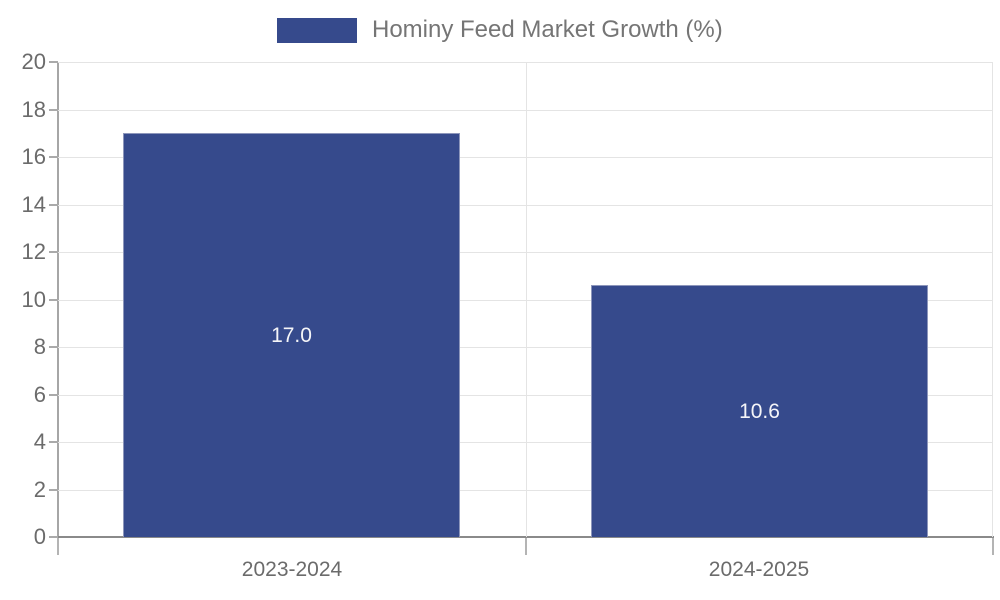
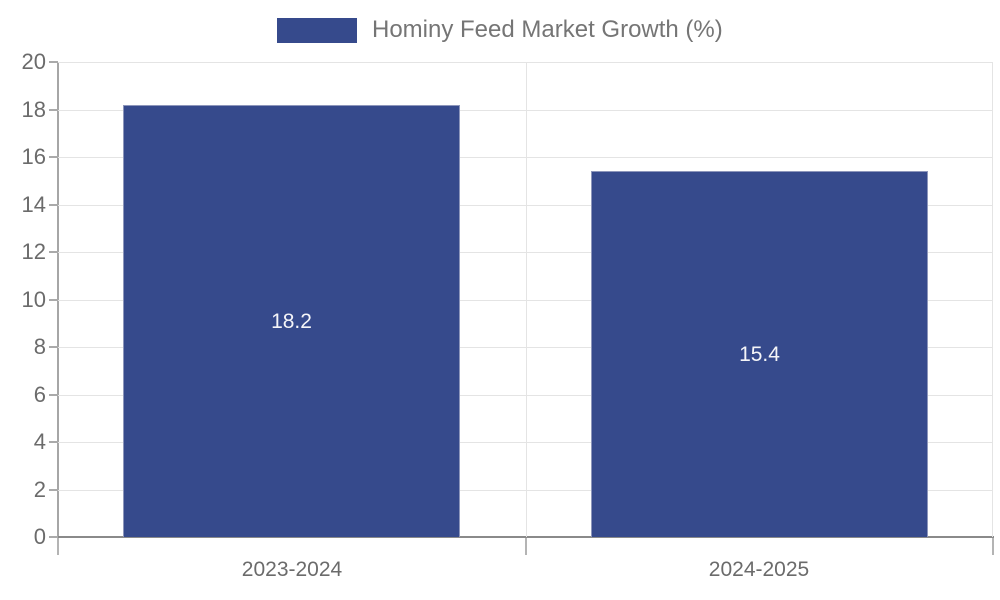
2023-2024: 17.0 -> 18.2
2024-2025: 10.6 -> 15.4
